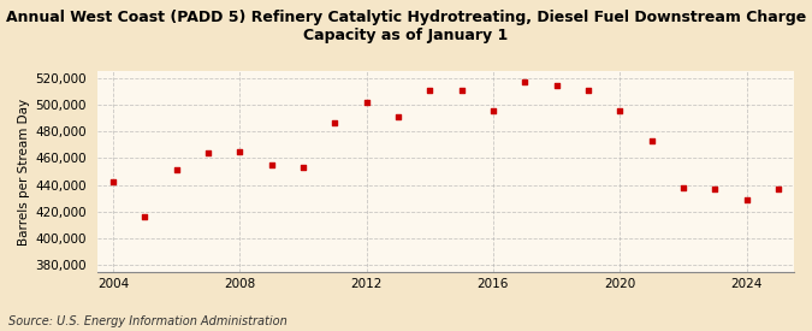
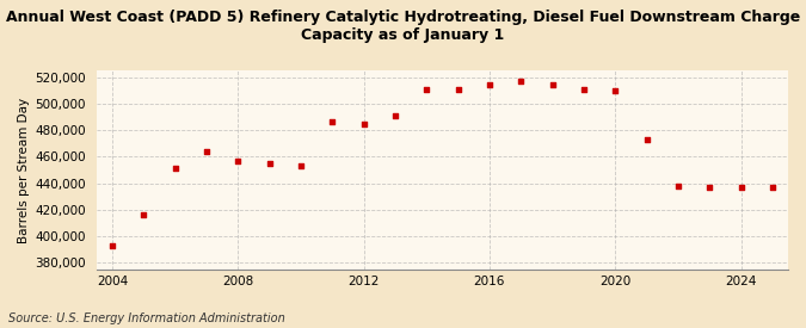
2004: 442,000 -> 393,000
2008: 465,000 -> 457,000
2012: 502,000 -> 485,000
2016: 495,000 -> 514,000
2020: 495,000 -> 510,000
2024: 429,000 -> 437,000
